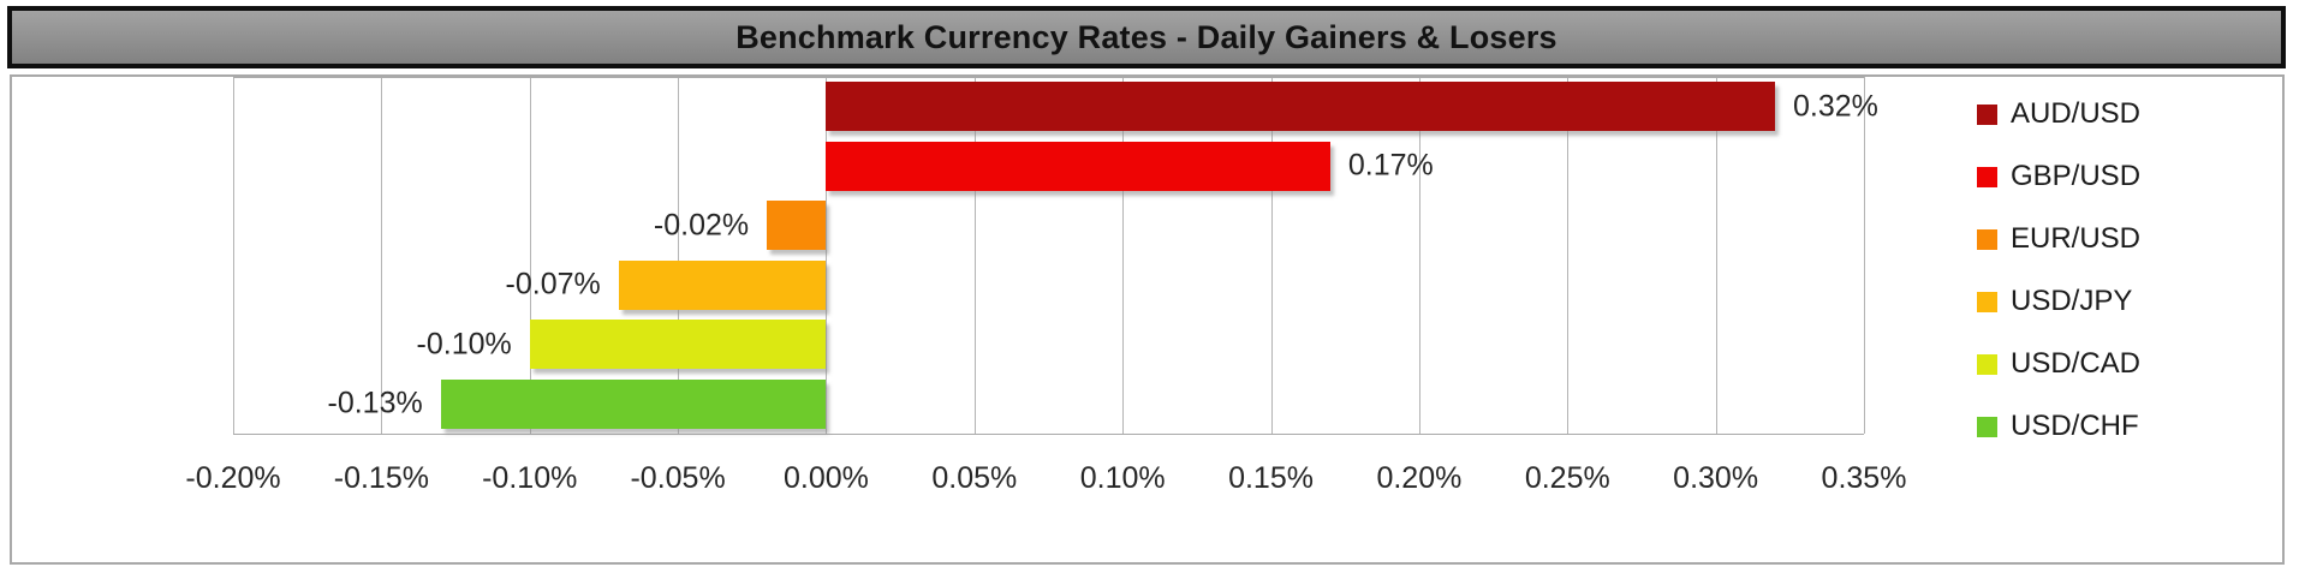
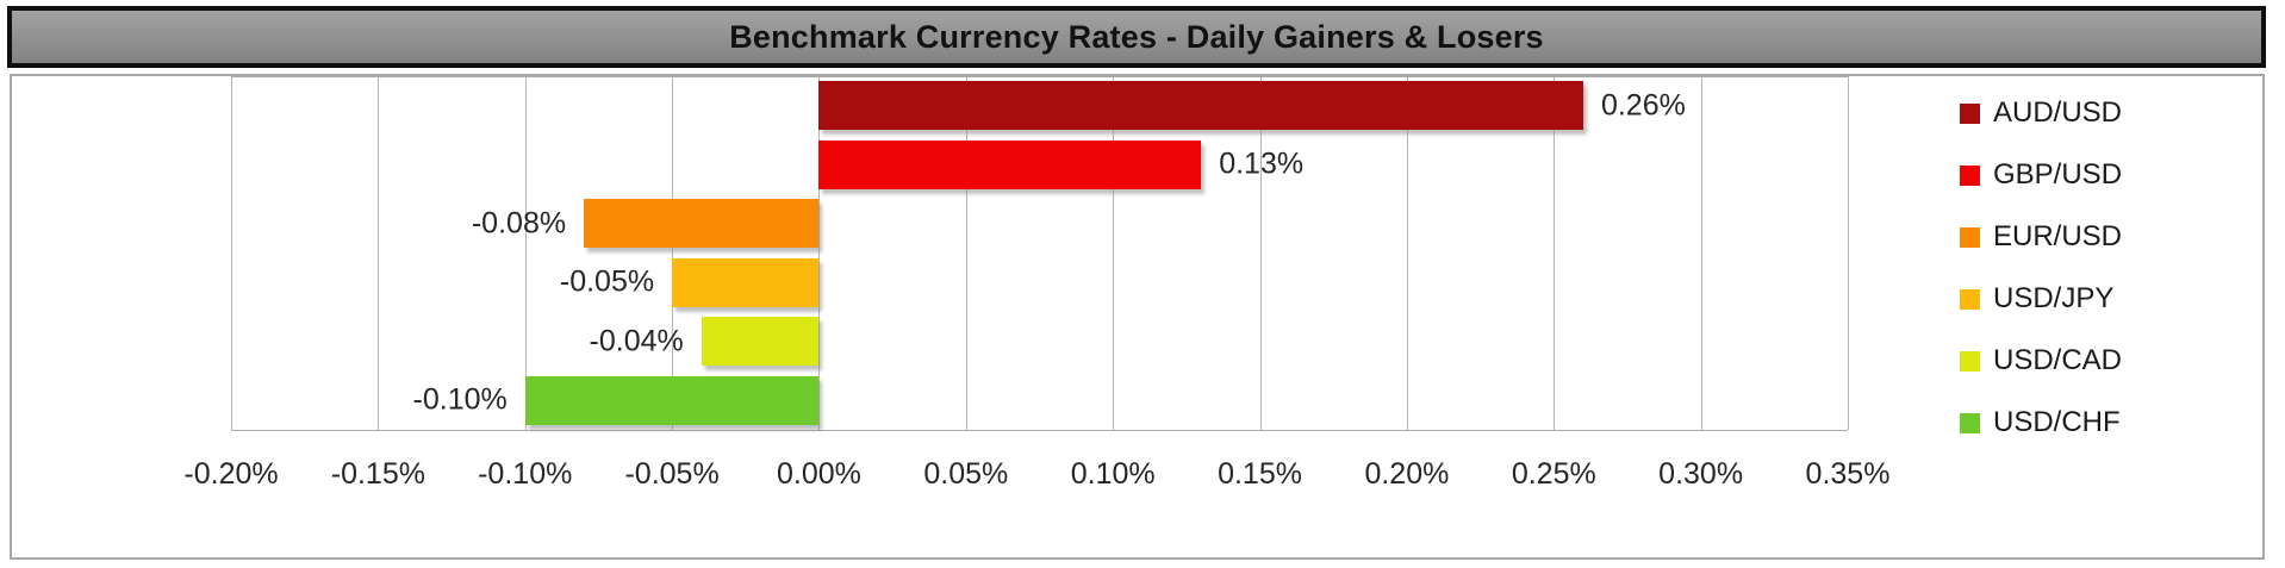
AUD/USD: 0.32% -> 0.26%
GBP/USD: 0.17% -> 0.13%
EUR/USD: -0.02% -> -0.08%
USD/JPY: -0.07% -> -0.05%
USD/CAD: -0.10% -> -0.04%
USD/CHF: -0.13% -> -0.10%
